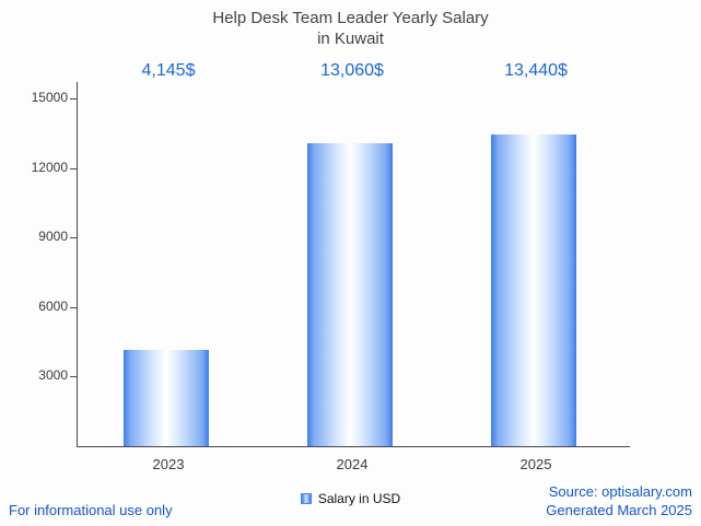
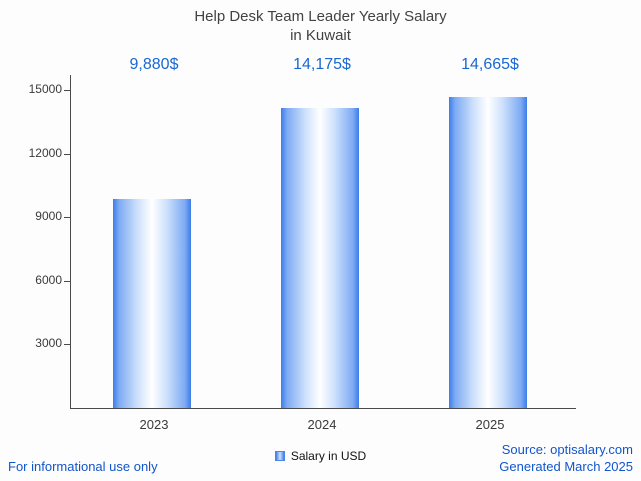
2023: 4,145 -> 9,880
2024: 13,060 -> 14,175
2025: 13,440 -> 14,665
